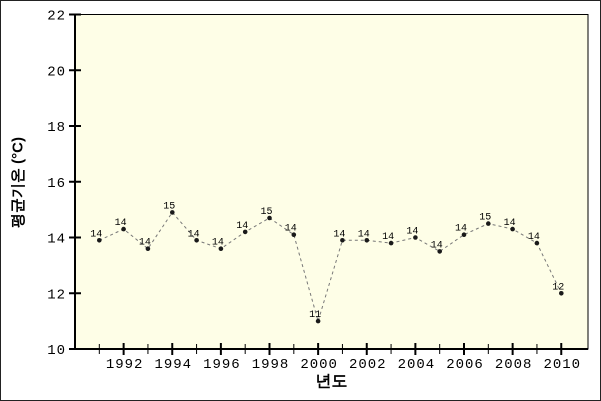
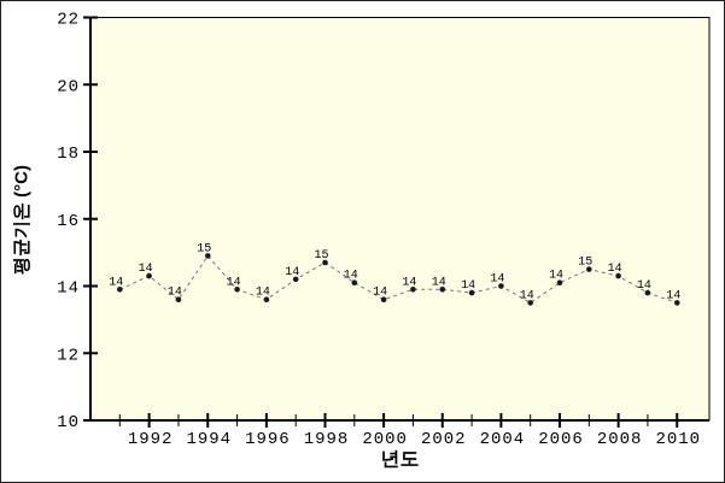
2000: 11 -> 14
2010: 12 -> 14
